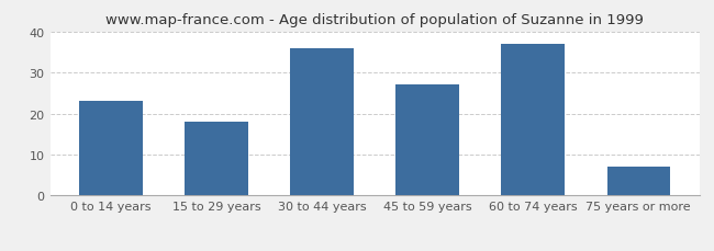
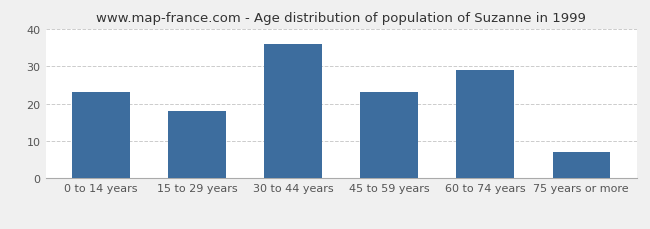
45 to 59 years: 27 -> 23
60 to 74 years: 37 -> 29
